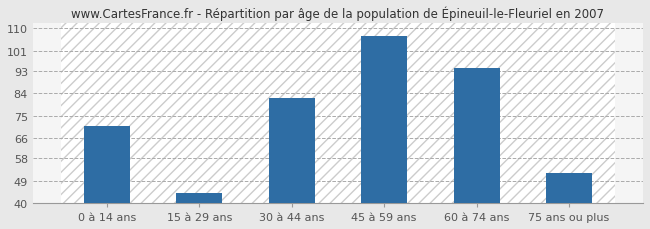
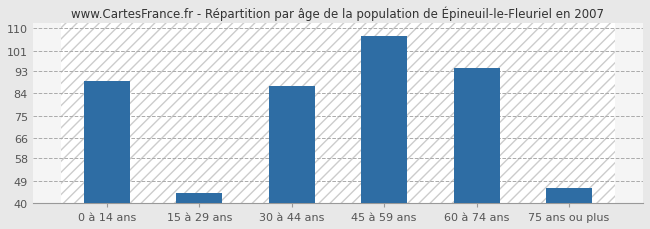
0 à 14 ans: 71 -> 89
30 à 44 ans: 82 -> 87
75 ans ou plus: 52 -> 46
